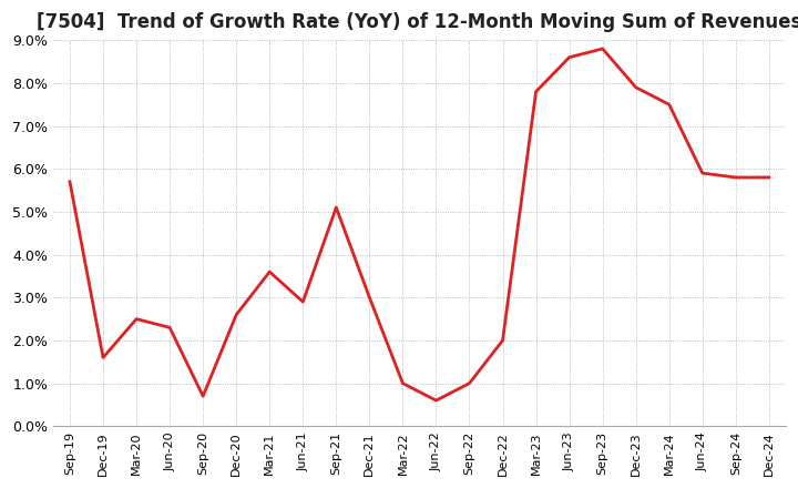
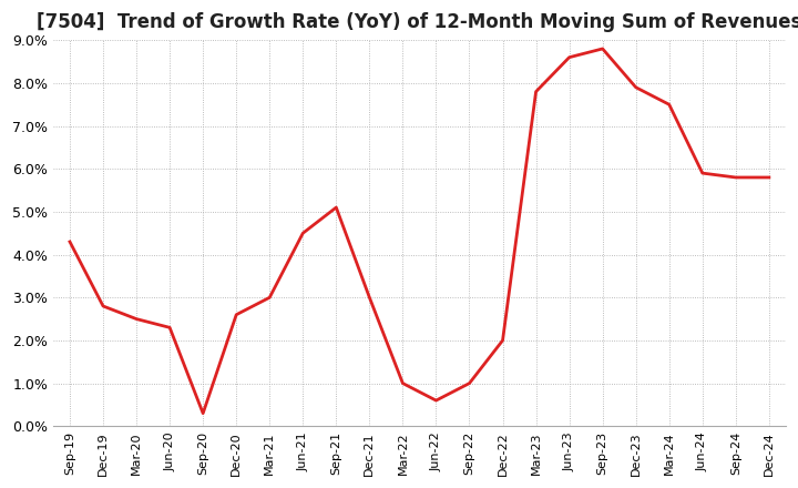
Sep-19: 5.7% -> 4.3%
Dec-19: 1.6% -> 2.8%
Sep-20: 0.7% -> 0.3%
Mar-21: 3.6% -> 3.0%
Jun-21: 2.9% -> 4.5%
